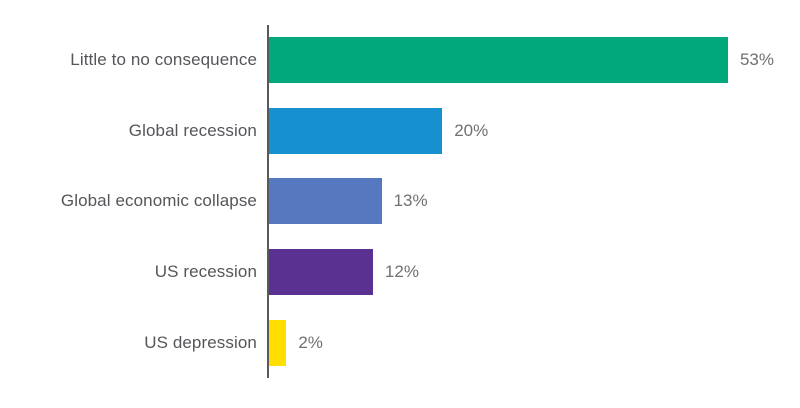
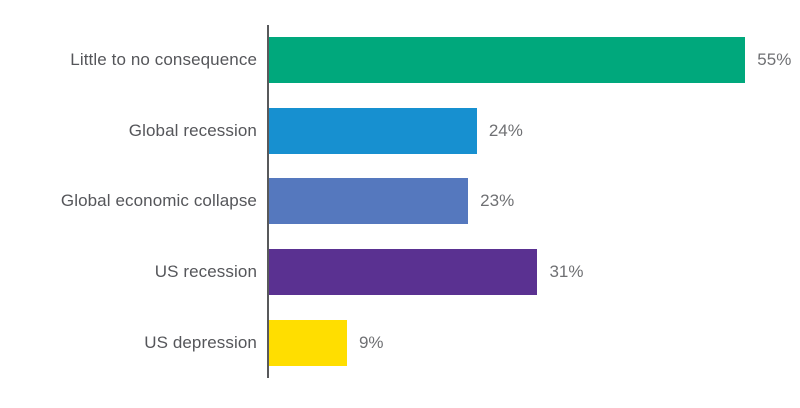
Little to no consequence: 53% -> 55%
Global recession: 20% -> 24%
Global economic collapse: 13% -> 23%
US recession: 12% -> 31%
US depression: 2% -> 9%
